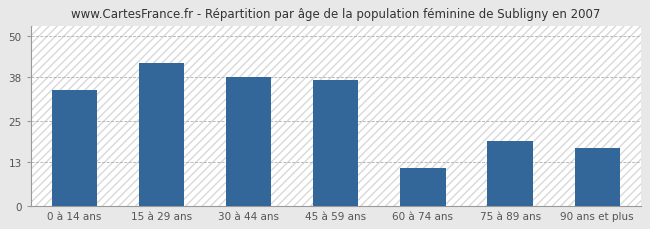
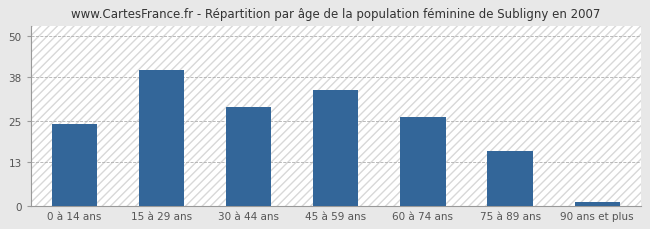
0 à 14 ans: 34 -> 24
15 à 29 ans: 42 -> 40
30 à 44 ans: 38 -> 29
45 à 59 ans: 37 -> 34
60 à 74 ans: 11 -> 26
75 à 89 ans: 19 -> 16
90 ans et plus: 17 -> 1
